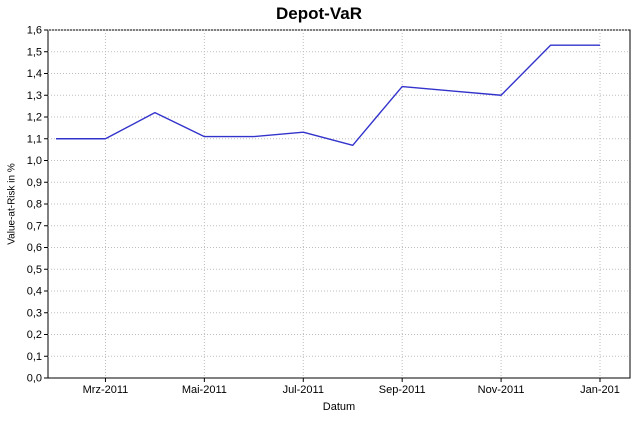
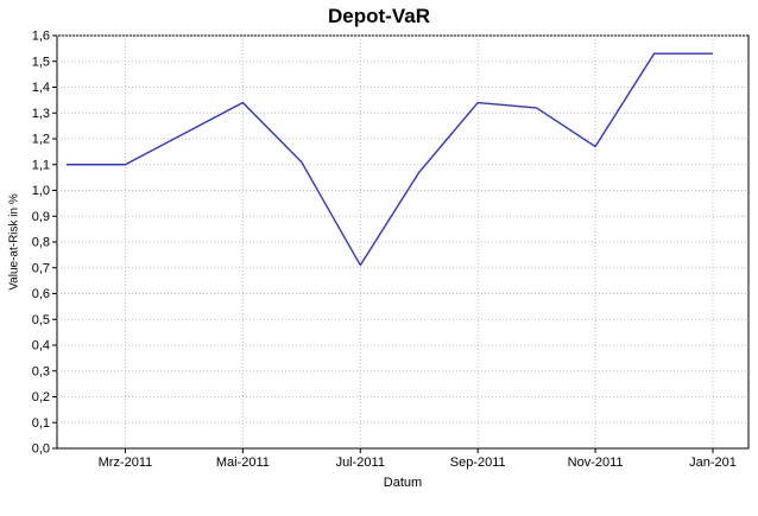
Mai-2011: 1,11 -> 1,34
Jul-2011: 1,13 -> 0,71
Nov-2011: 1,30 -> 1,17
